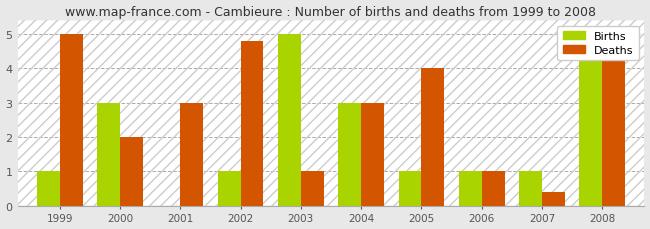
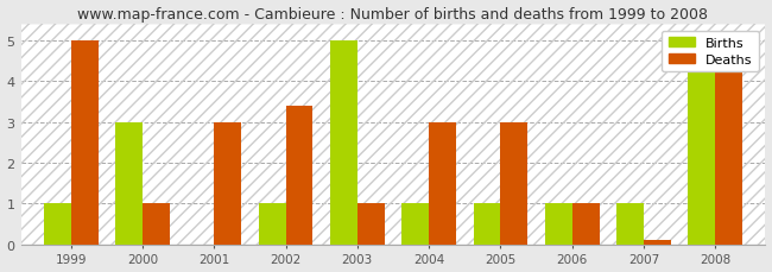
Deaths/2000: 2.0 -> 1.0
Deaths/2002: 4.8 -> 3.4
Births/2004: 3 -> 1
Deaths/2005: 4.0 -> 3.0
Deaths/2007: 0.4 -> 0.1
